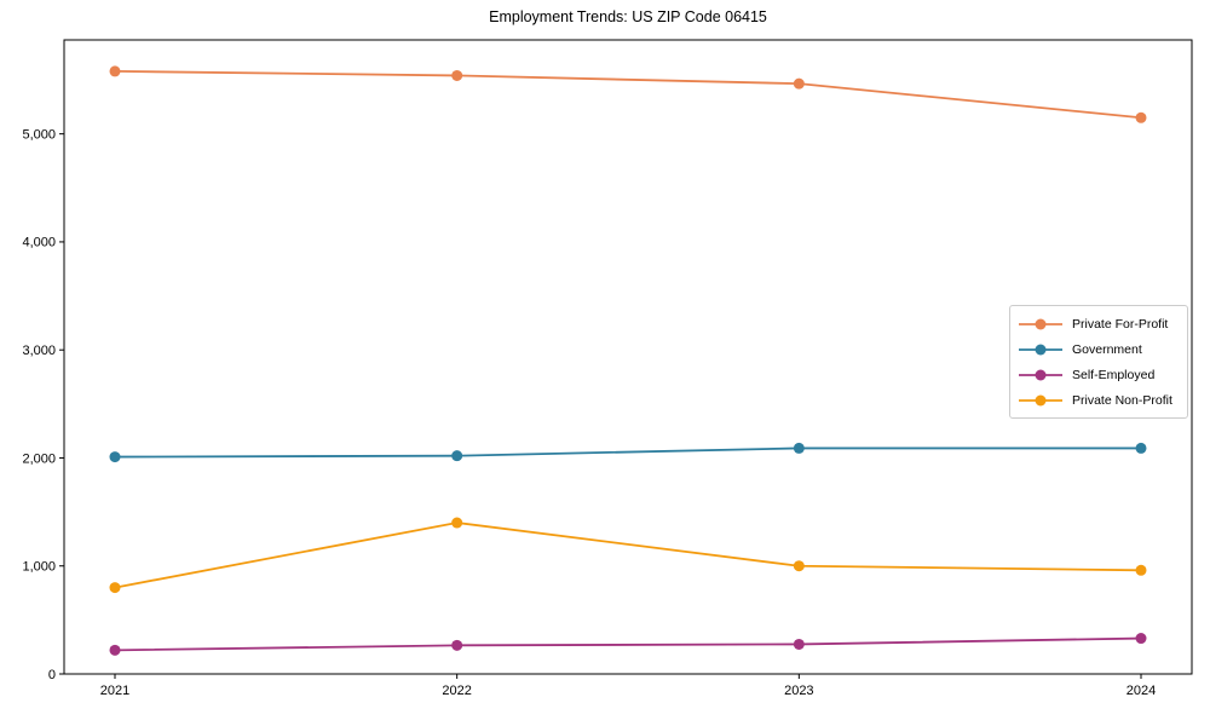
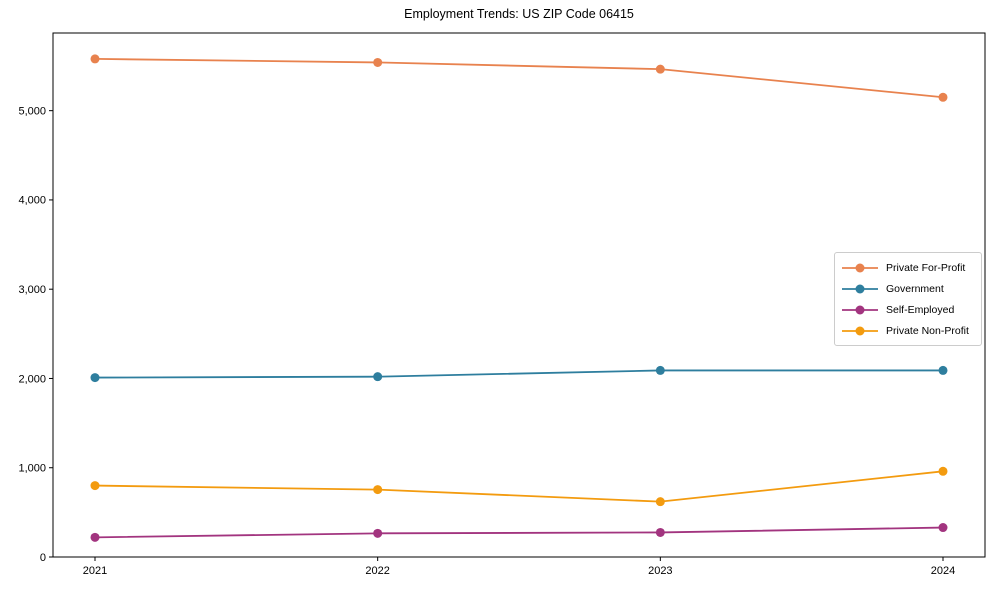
Private Non-Profit/2022: 1400 -> 800
Private Non-Profit/2023: 1000 -> 600
